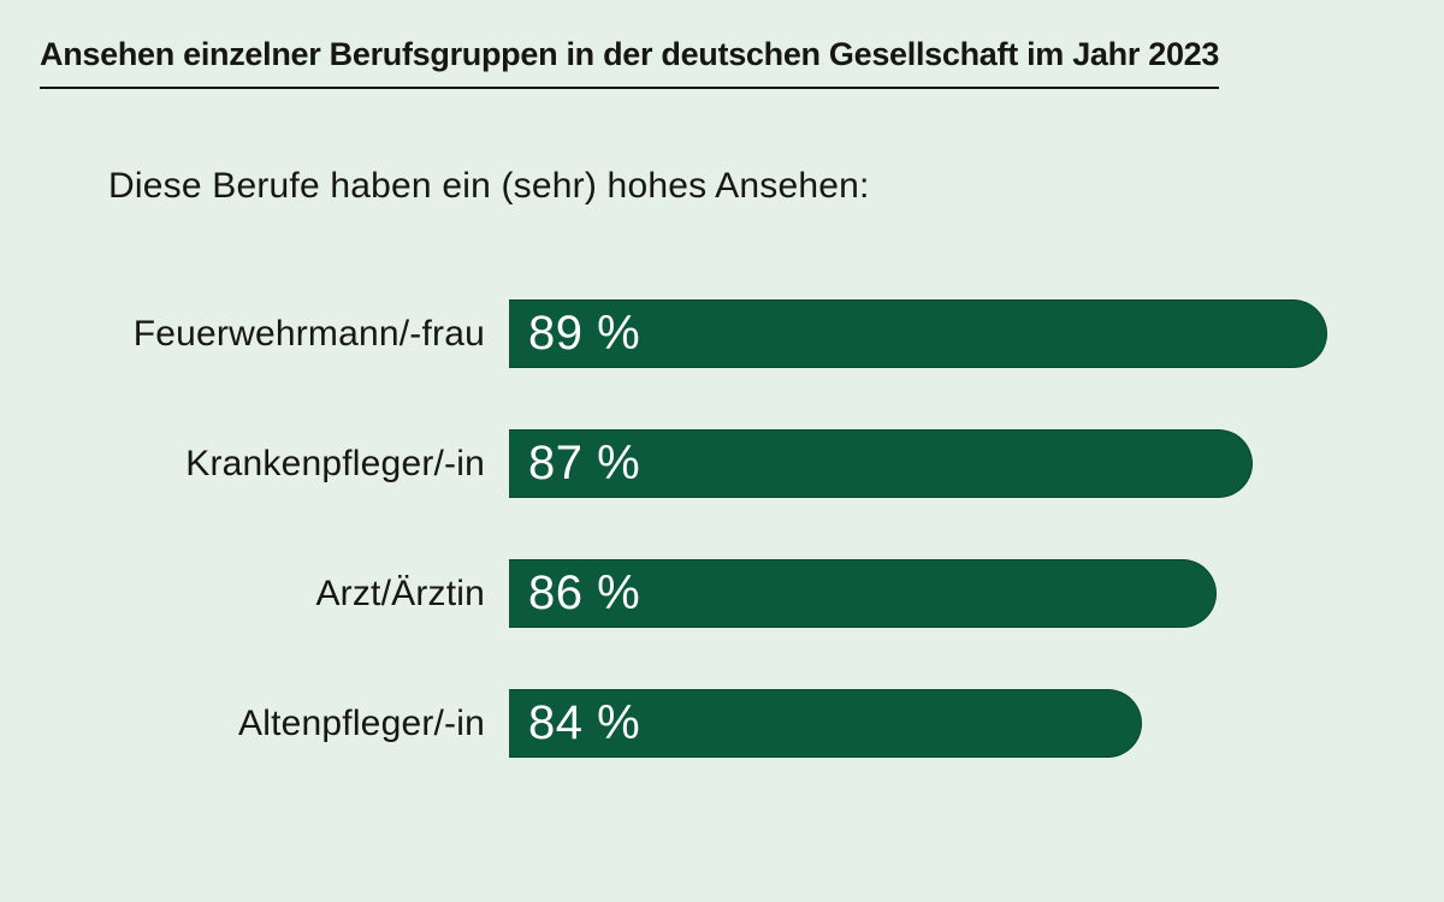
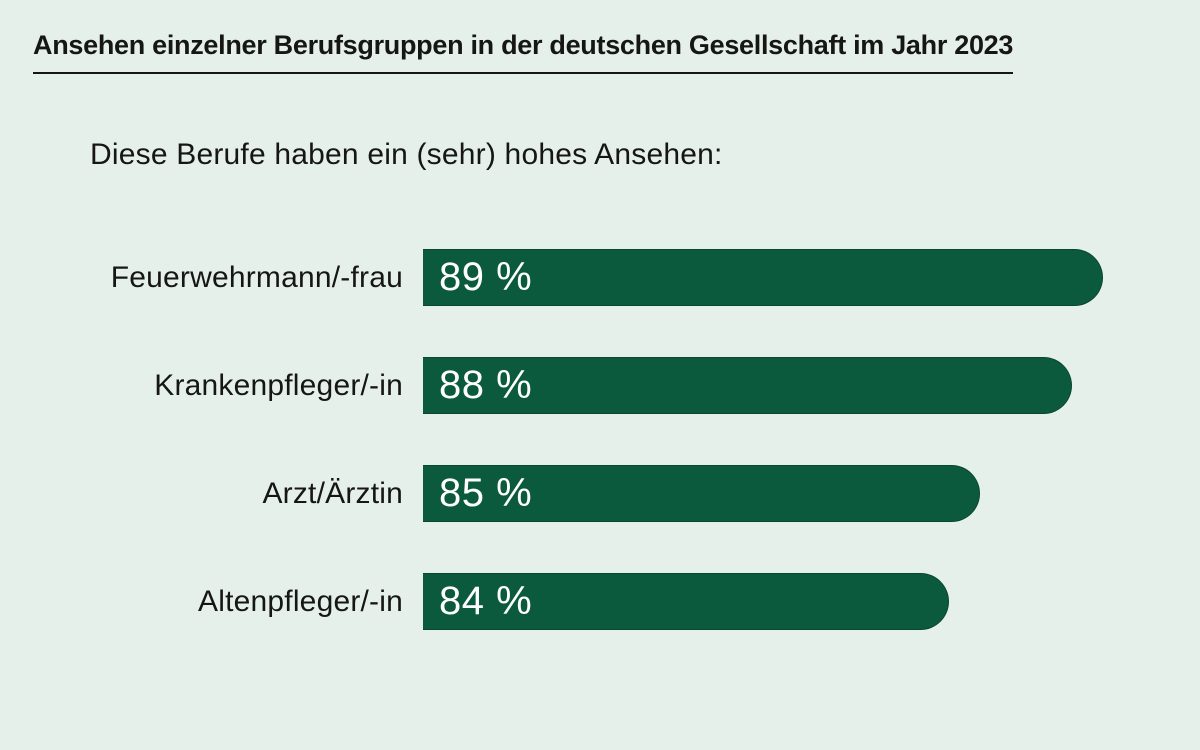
Krankenpfleger/-in: 87 -> 88
Arzt/Ärztin: 86 -> 85
